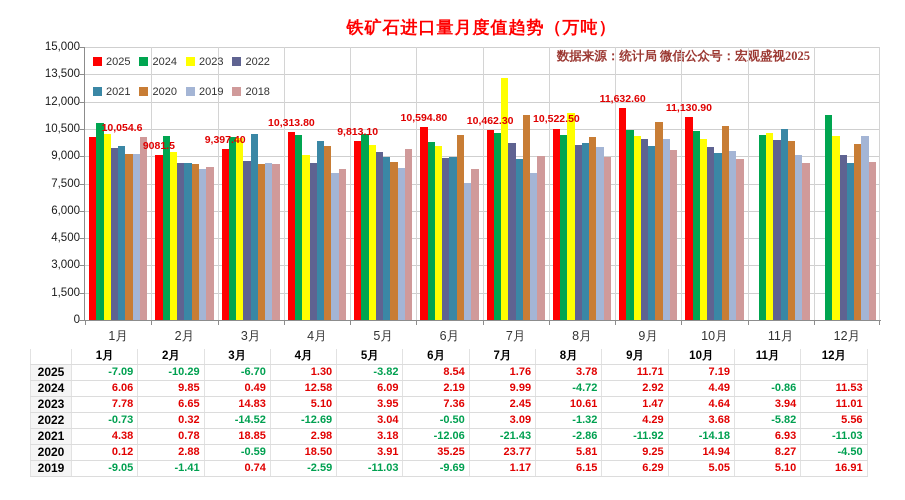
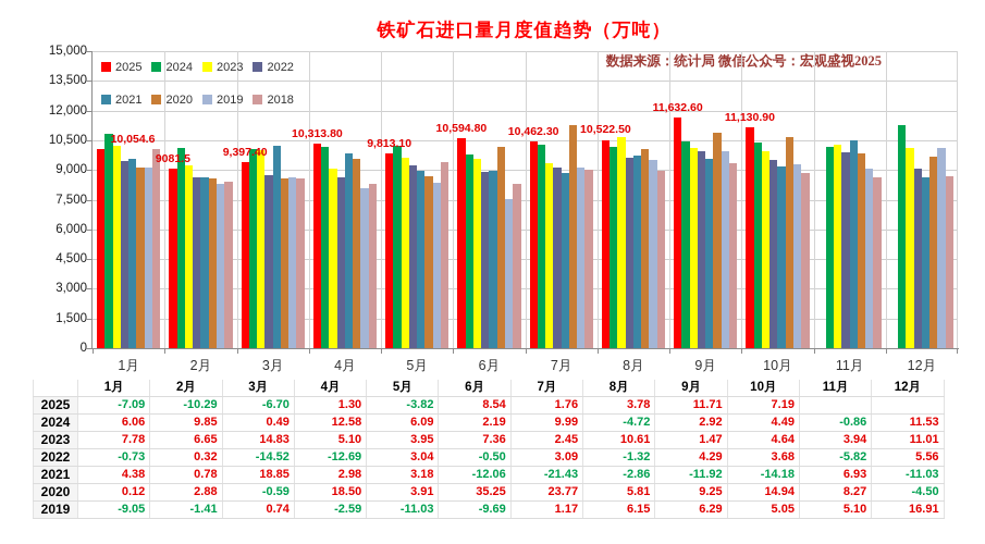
2023/7月: 13300 -> 9300
2022/7月: 9700 -> 9100
2019/7月: 8100 -> 9100
2023/8月: 11400 -> 10600
